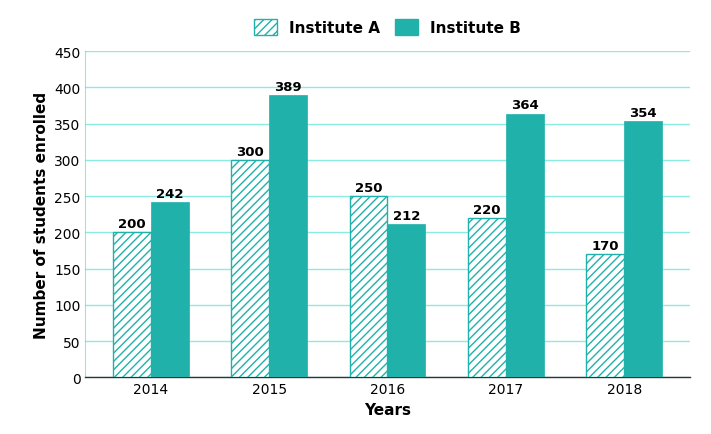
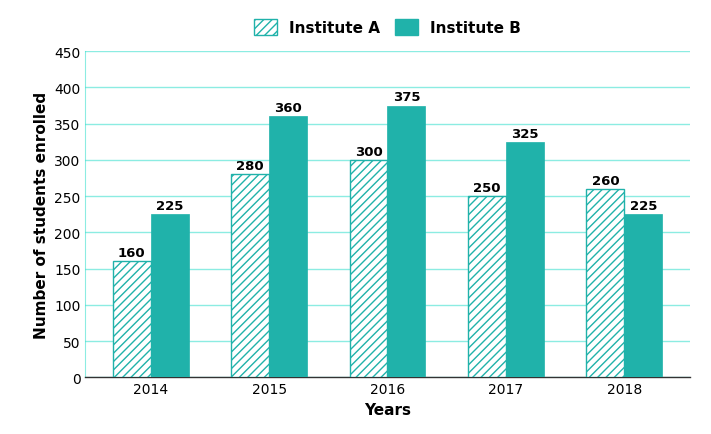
Institute A/2014: 200 -> 160
Institute B/2014: 242 -> 225
Institute A/2015: 300 -> 280
Institute B/2015: 389 -> 360
Institute A/2016: 250 -> 300
Institute B/2016: 212 -> 375
Institute A/2017: 220 -> 250
Institute B/2017: 364 -> 325
Institute A/2018: 170 -> 260
Institute B/2018: 354 -> 225
